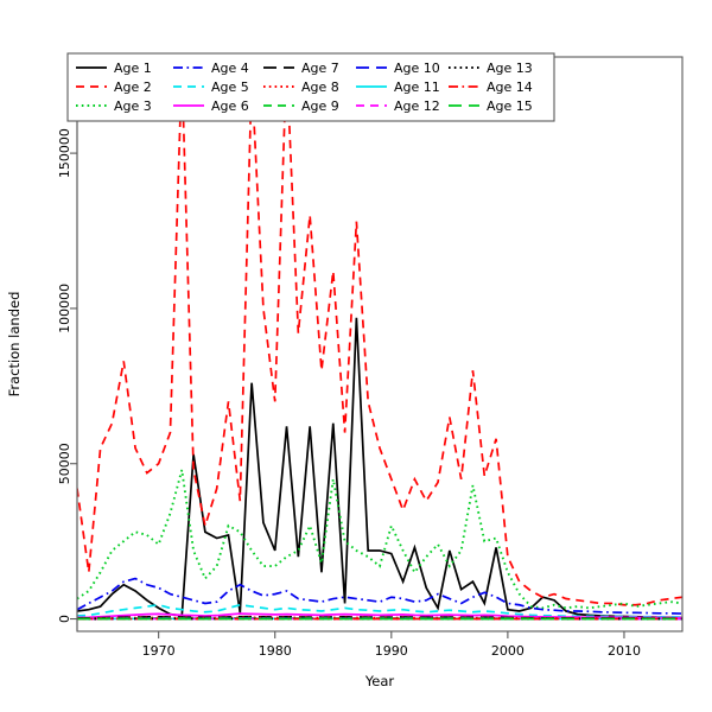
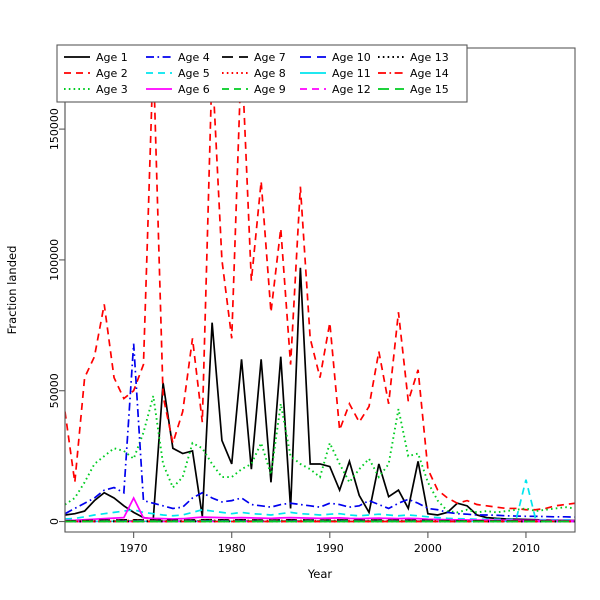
Age 4/1970: 10000 -> 68000
Age 6/1970: 2000 -> 9000
Age 2/1990: 45000 -> 76000
Age 5/2010: 1000 -> 16000
